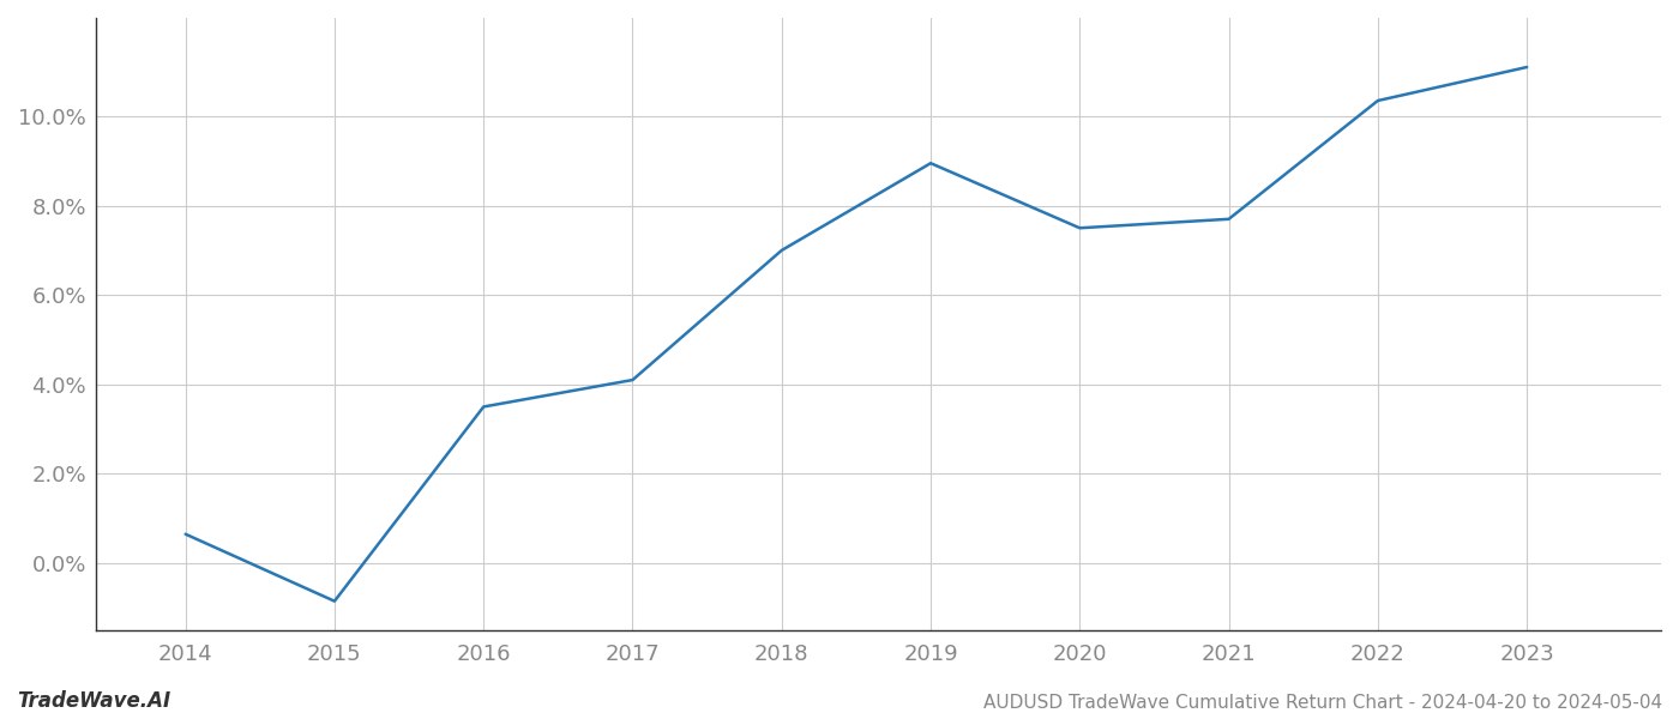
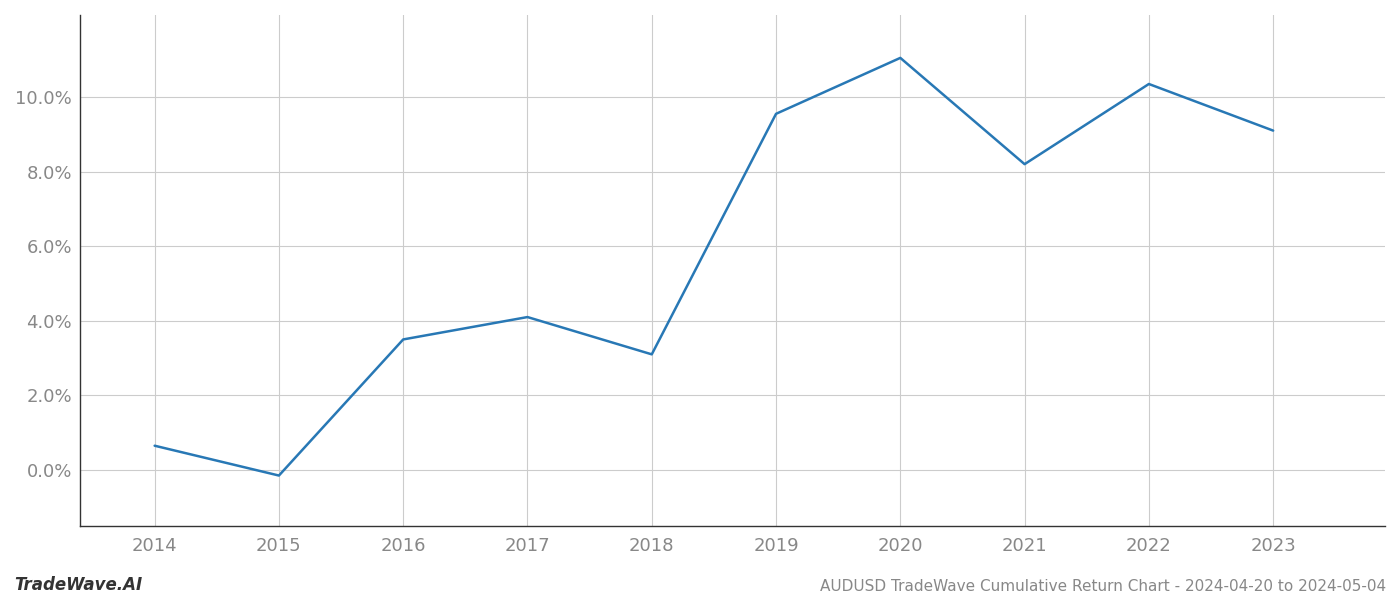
2015: -0.85% -> -0.15%
2018: 7.00% -> 3.10%
2019: 8.95% -> 9.55%
2020: 7.50% -> 11.05%
2021: 7.70% -> 8.20%
2023: 11.10% -> 9.10%
